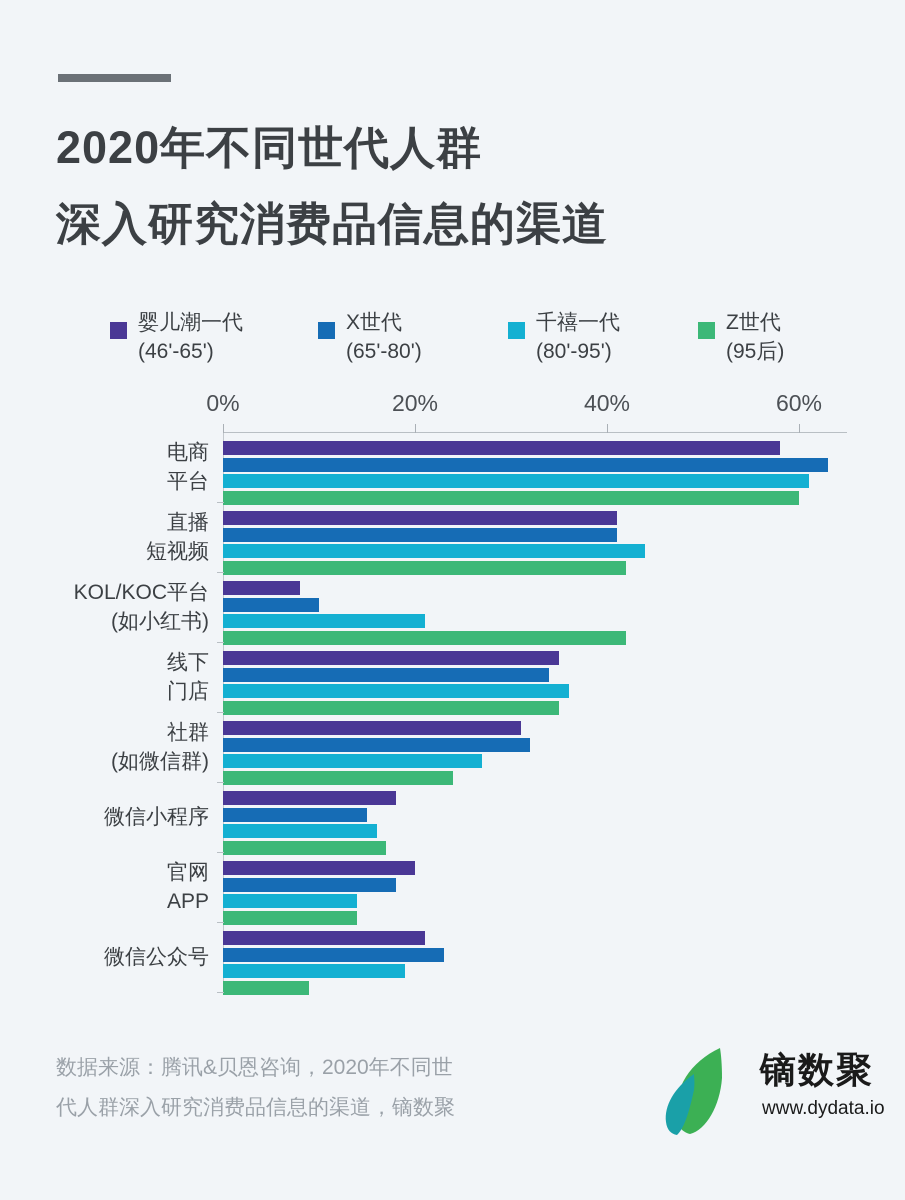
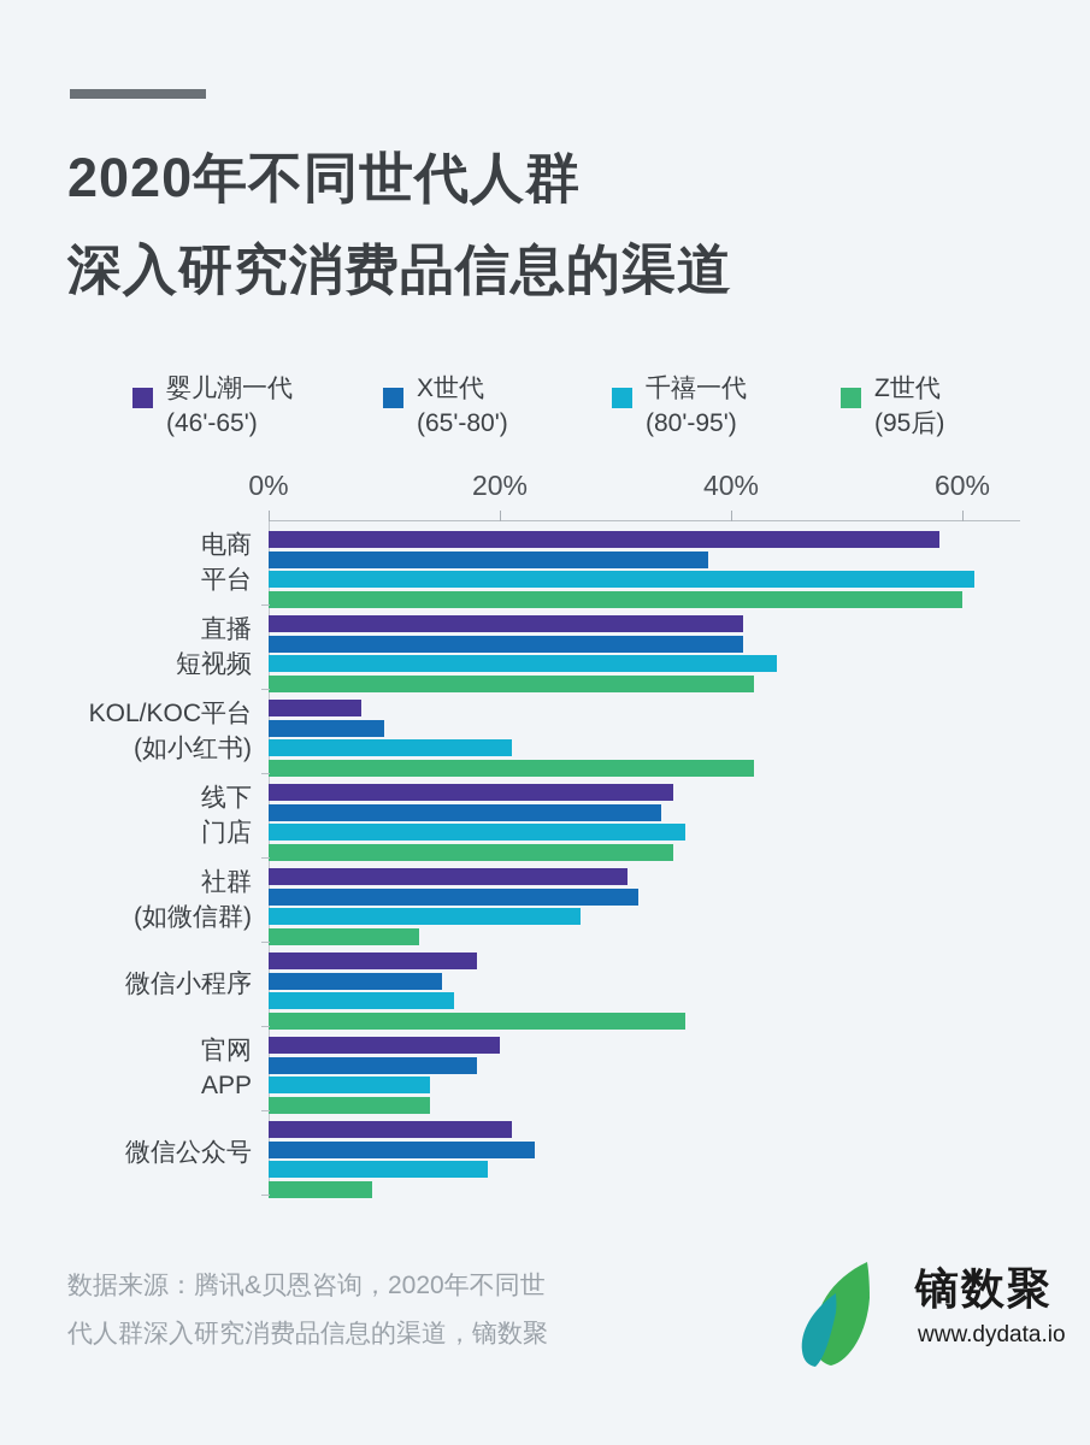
X世代 (65'-80')/电商 平台: 63% -> 38%
Z世代 (95后)/社群 (如微信群): 24% -> 13%
Z世代 (95后)/微信小程序: 17% -> 36%
